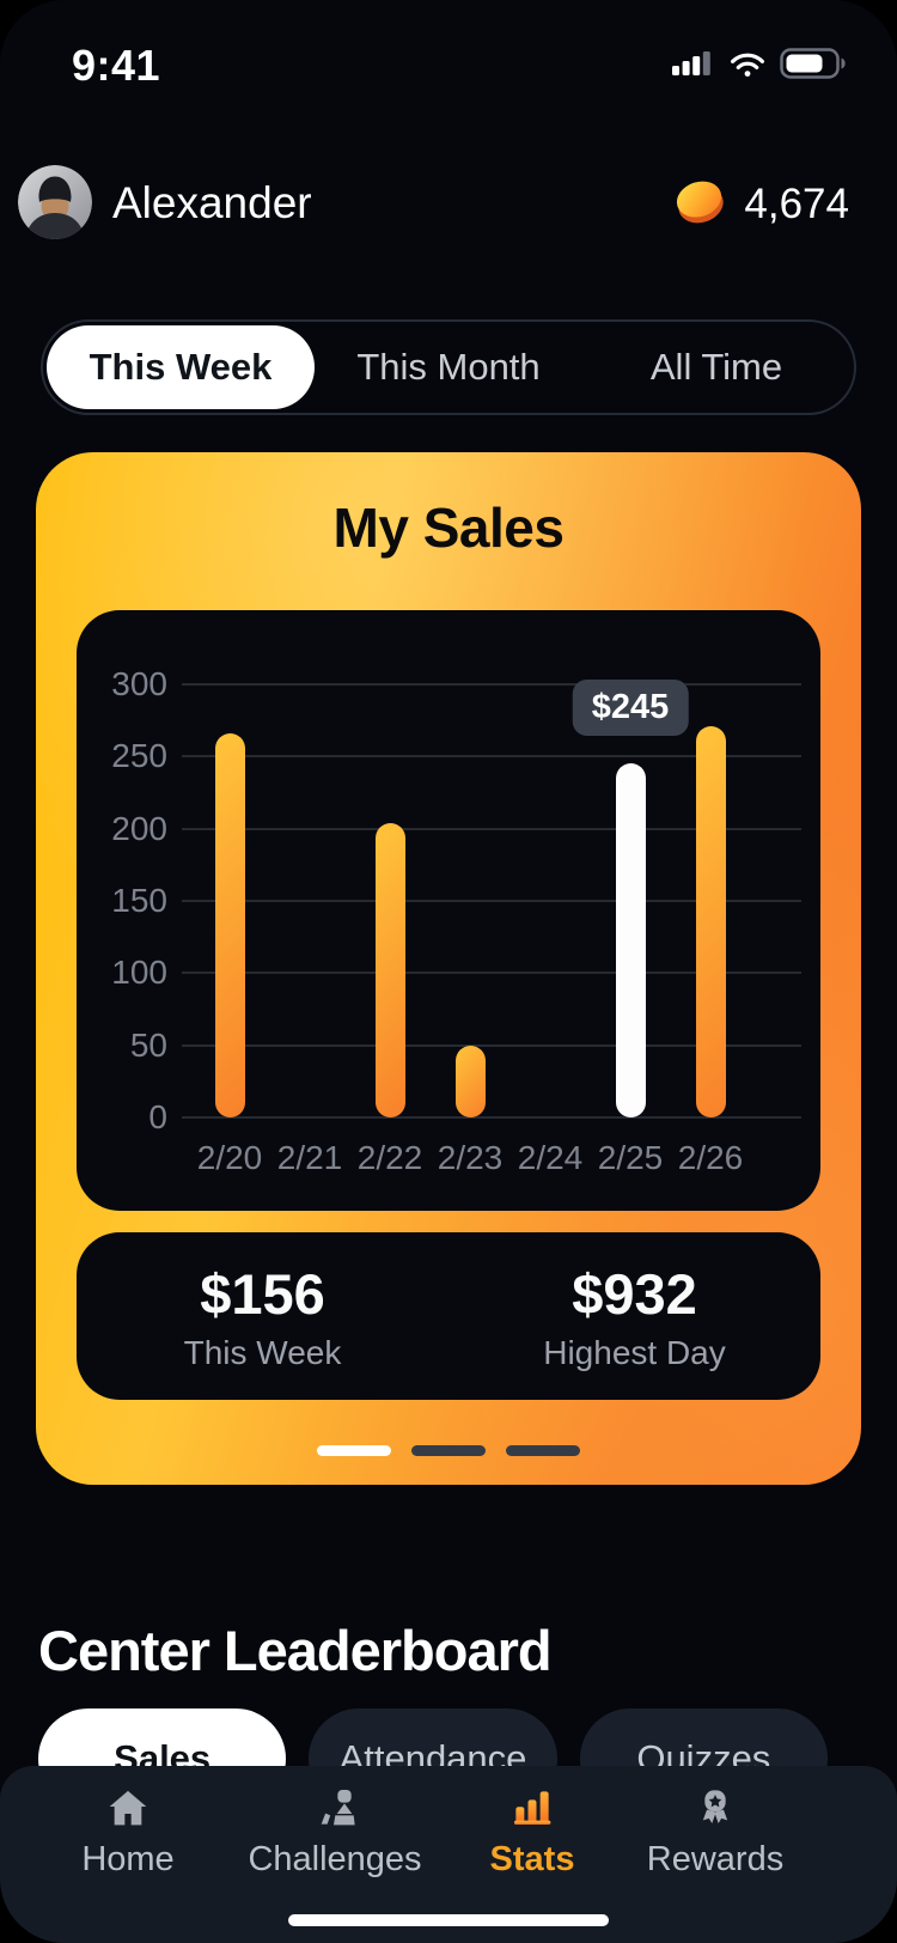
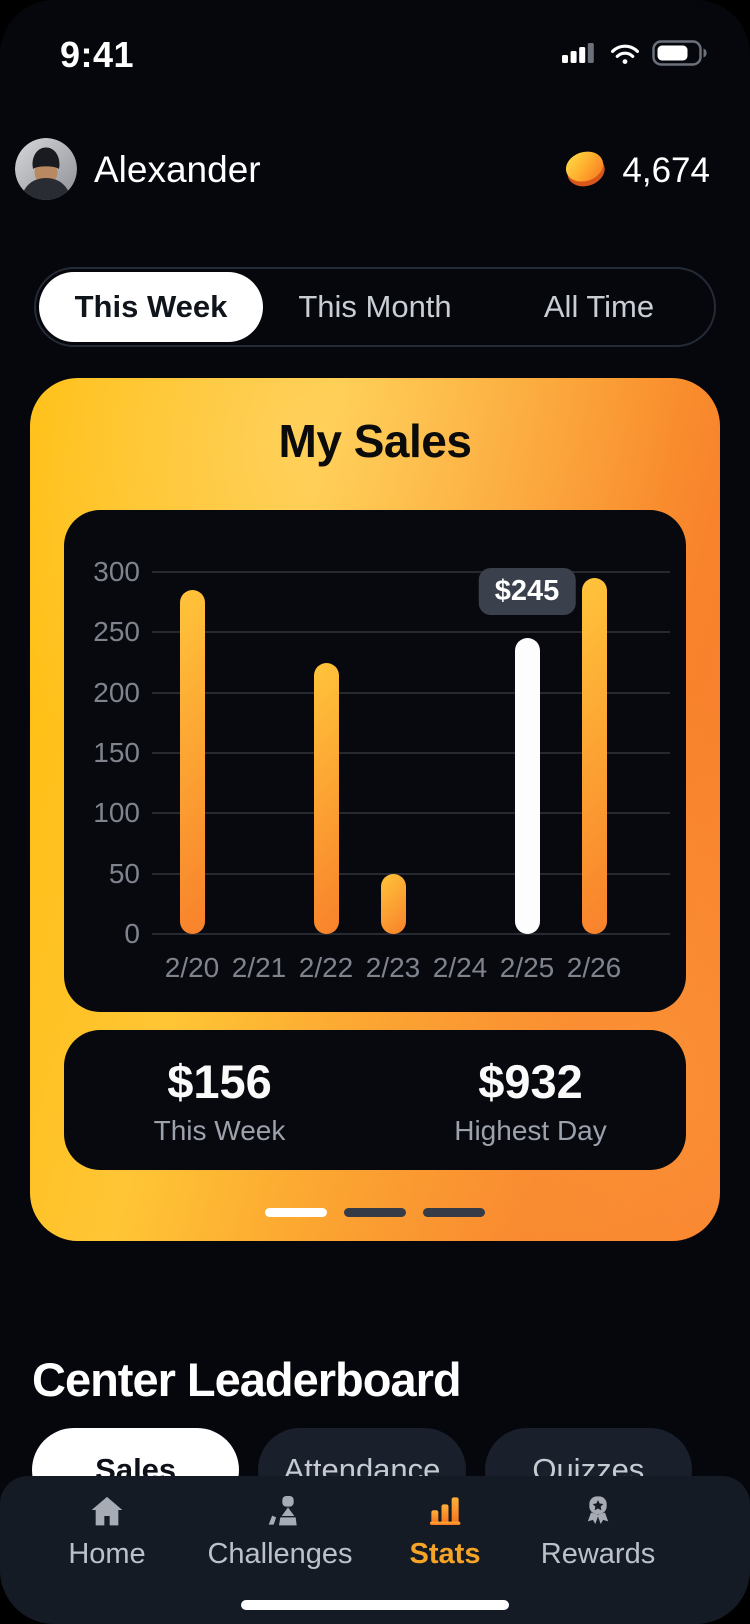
2/20: 266 -> 285
2/22: 204 -> 225
2/26: 271 -> 295
